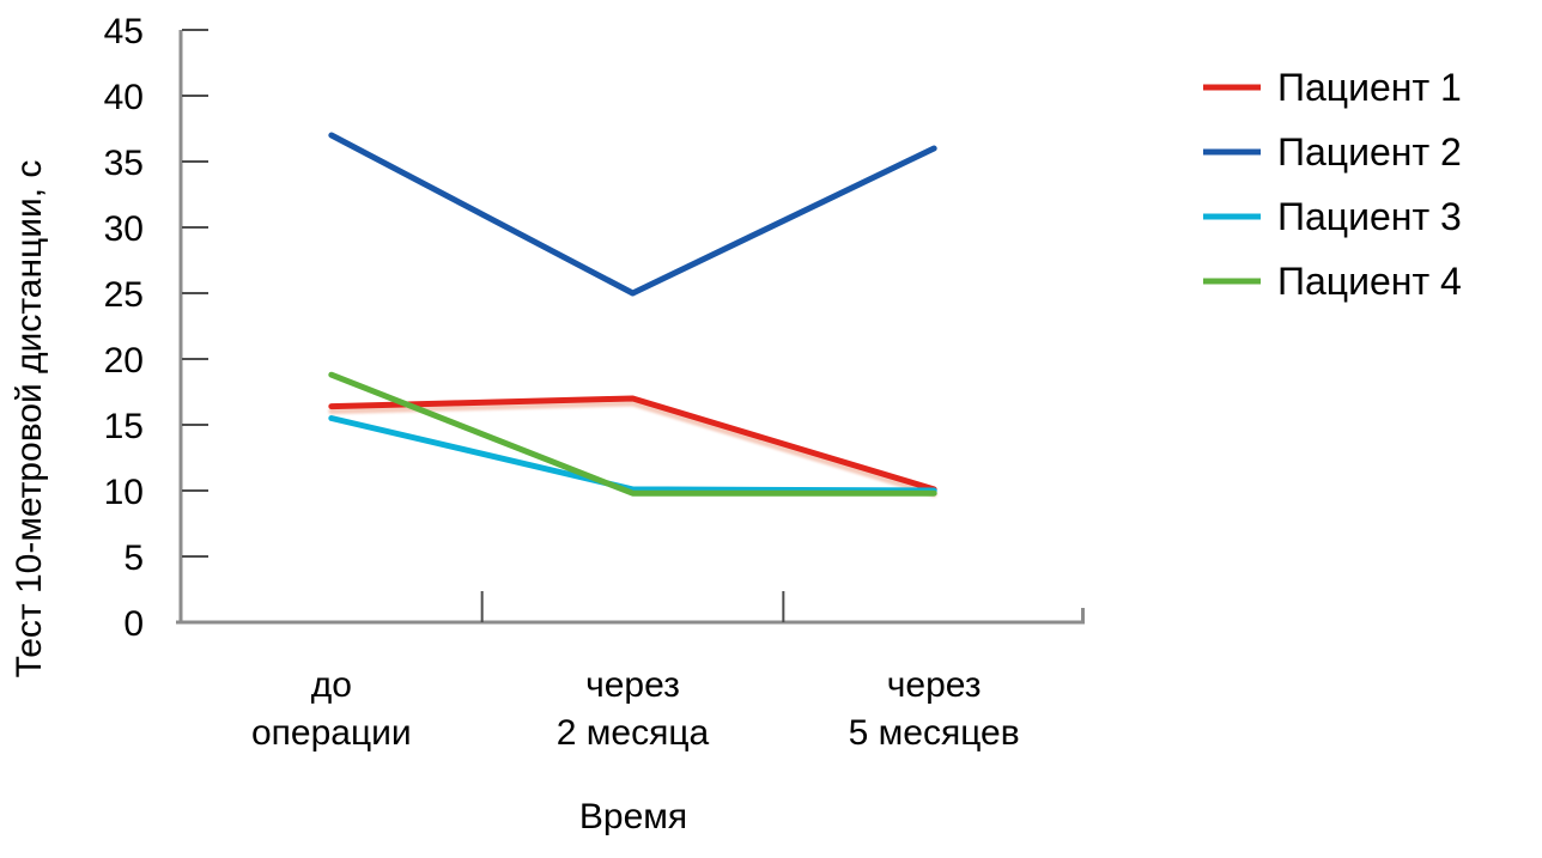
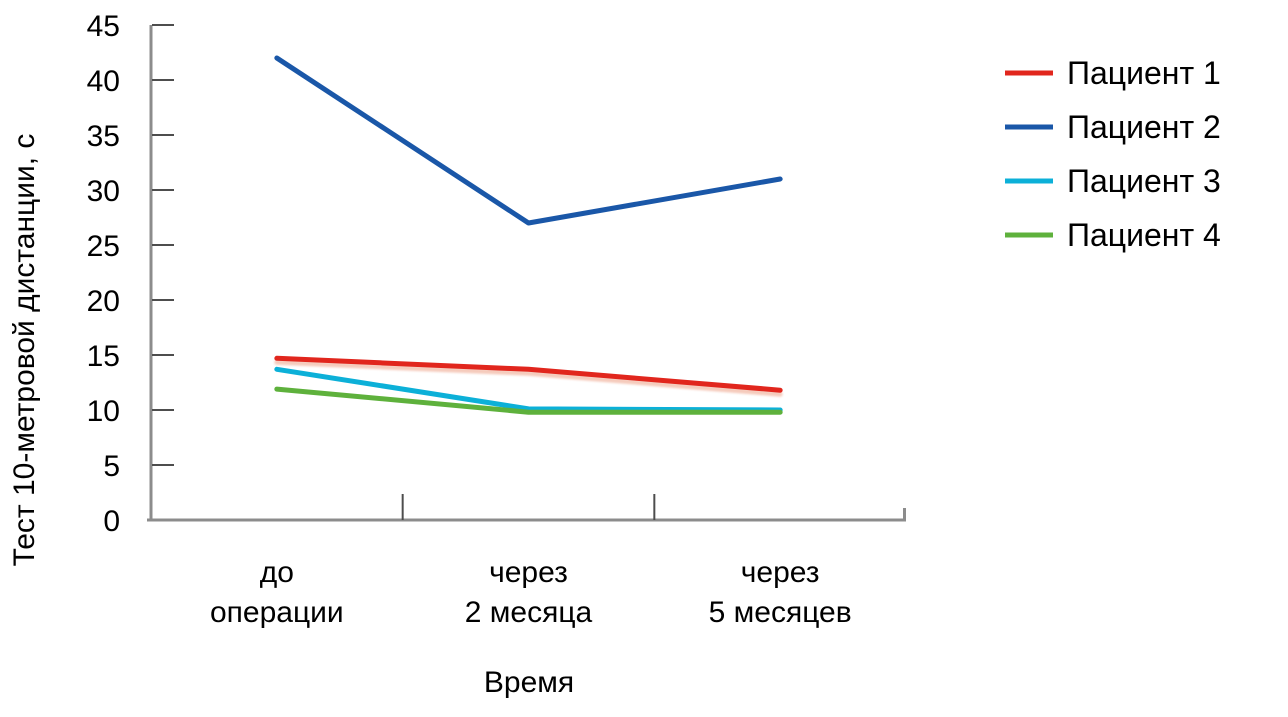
Пациент 1/до операции: 16.4 -> 14.7
Пациент 2/до операции: 37 -> 42
Пациент 3/до операции: 15.5 -> 13.7
Пациент 4/до операции: 18.8 -> 11.9
Пациент 1/через 2 месяца: 17.0 -> 13.7
Пациент 2/через 2 месяца: 25 -> 27
Пациент 1/через 5 месяцев: 10.1 -> 11.8
Пациент 2/через 5 месяцев: 36 -> 31
